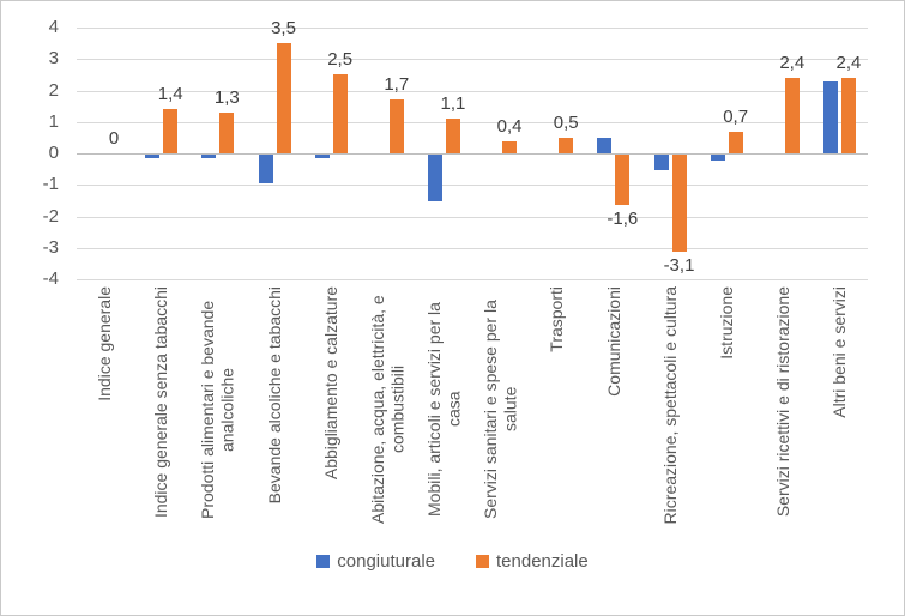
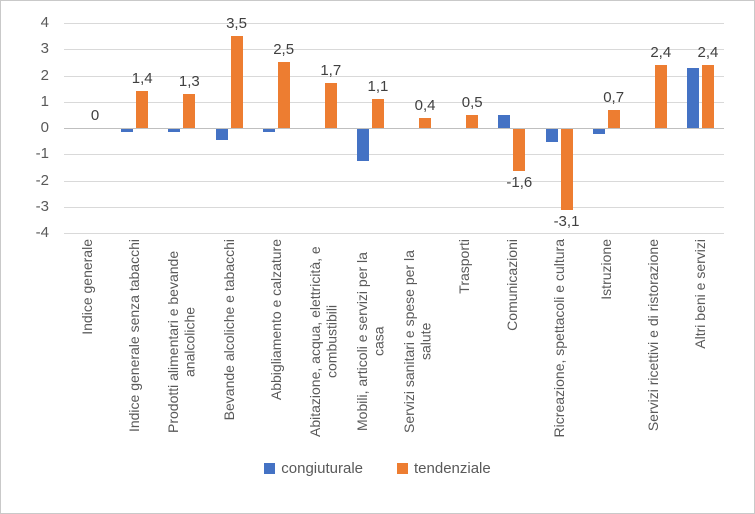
congiuturale/Bevande alcoliche e tabacchi: -0.9 -> -0.4
congiuturale/Mobili, articoli e servizi per la casa: -1.5 -> -1.2
